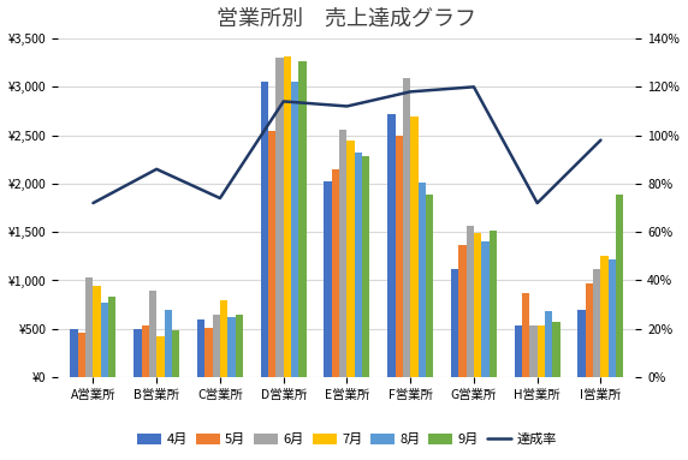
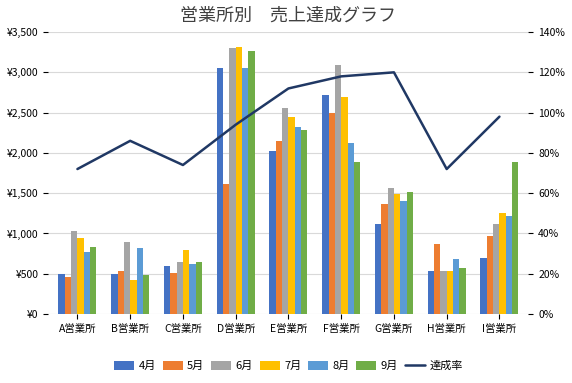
8月/B営業所: ¥700 -> ¥820
5月/D営業所: ¥2,540 -> ¥1,620
達成率/D営業所: 114% -> 94%
8月/F営業所: ¥2,010 -> ¥2,120
